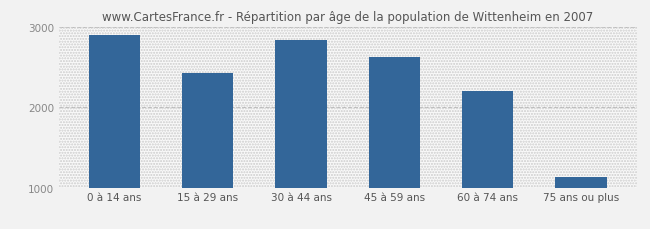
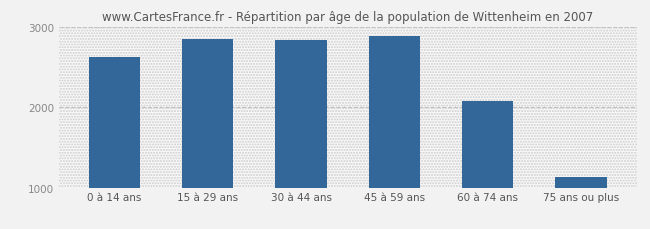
0 à 14 ans: 2900 -> 2620
15 à 29 ans: 2420 -> 2840
45 à 59 ans: 2620 -> 2880
60 à 74 ans: 2200 -> 2070
